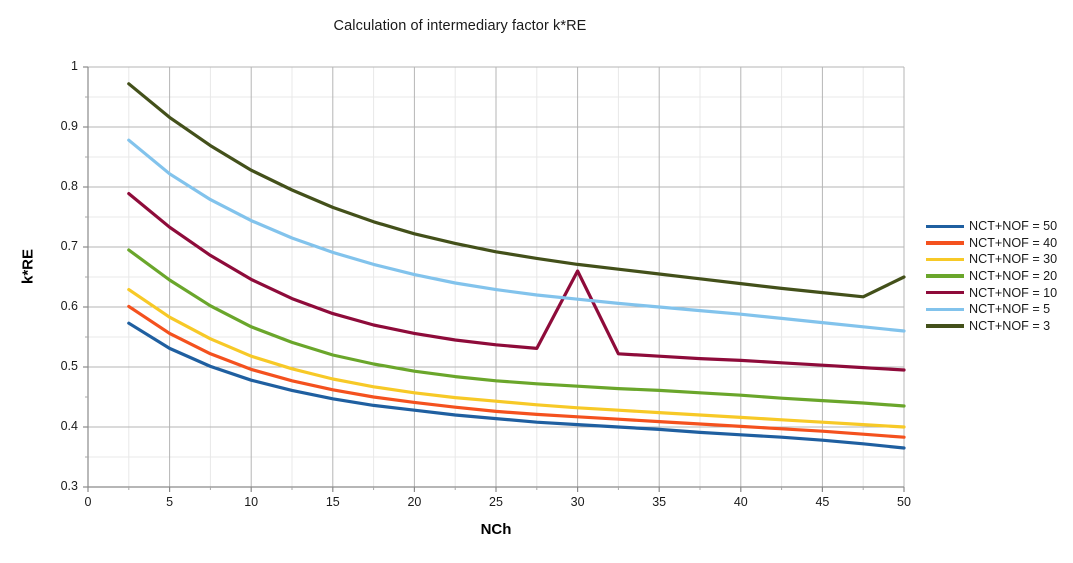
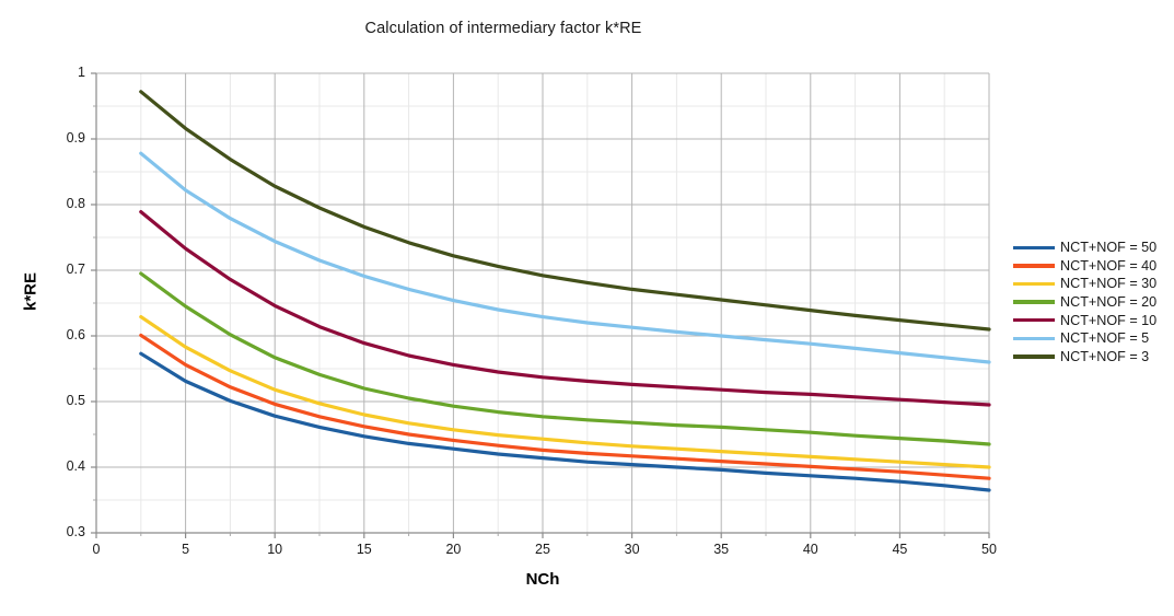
NCT+NOF = 10/30: 0.66 -> 0.53
NCT+NOF = 3/50: 0.65 -> 0.61
